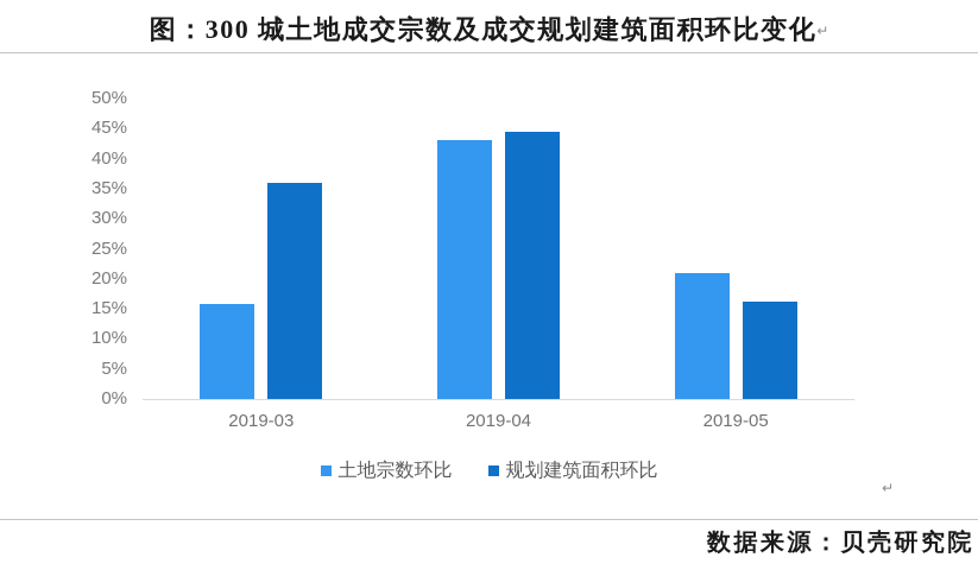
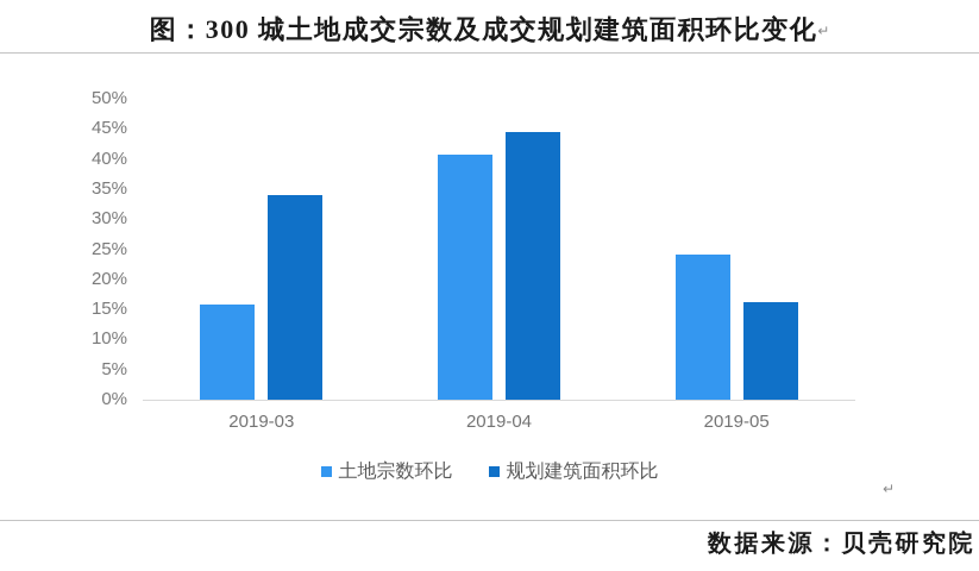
规划建筑面积环比/2019-03: 36% -> 34%
土地宗数环比/2019-04: 43% -> 41%
土地宗数环比/2019-05: 21% -> 24%
